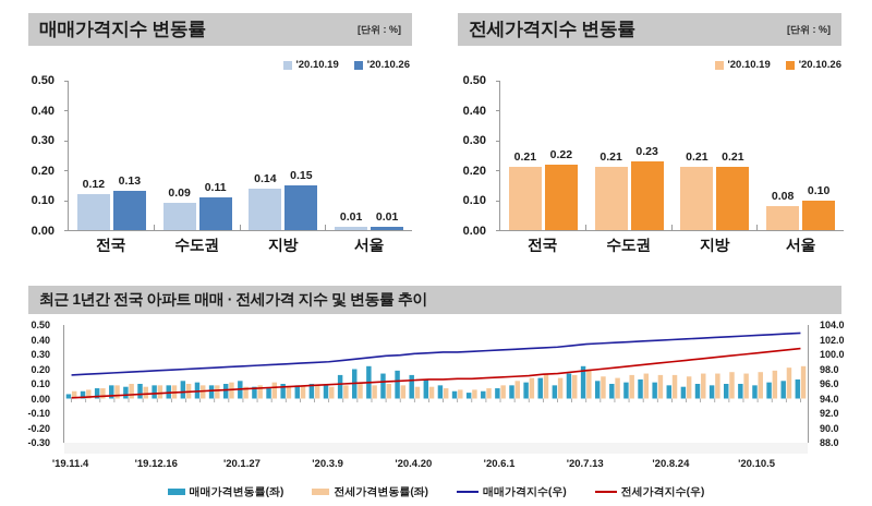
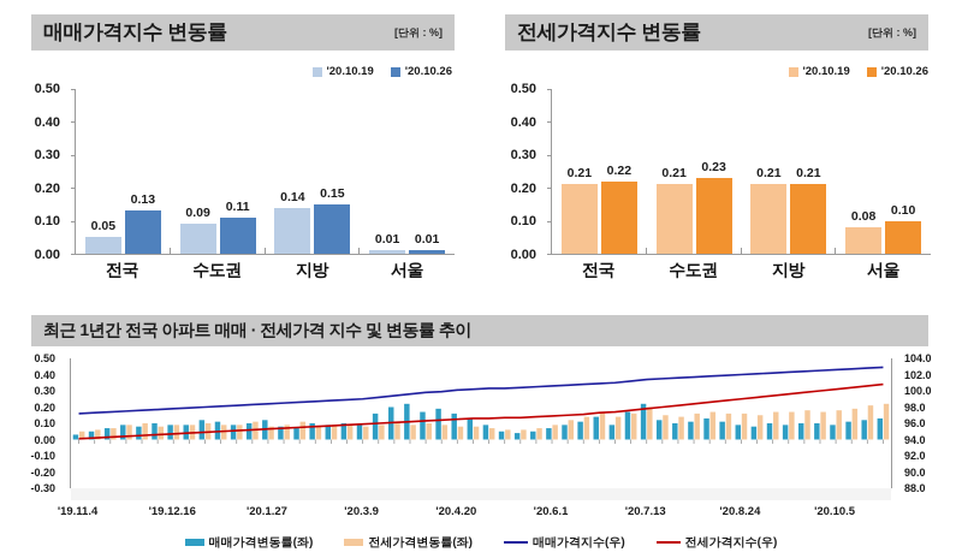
매매가격지수 변동률/'20.10.19/전국: 0.12 -> 0.05
